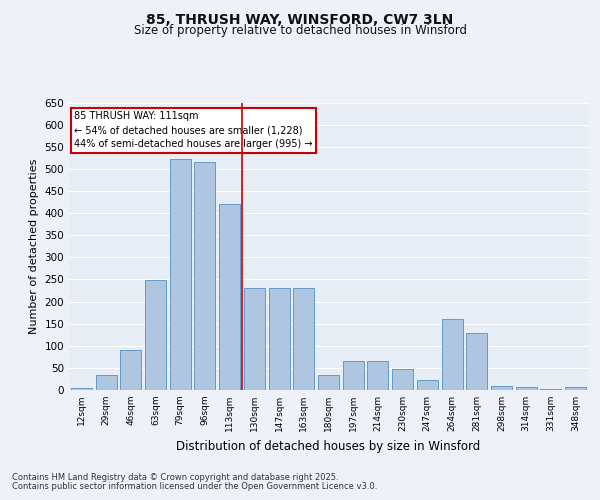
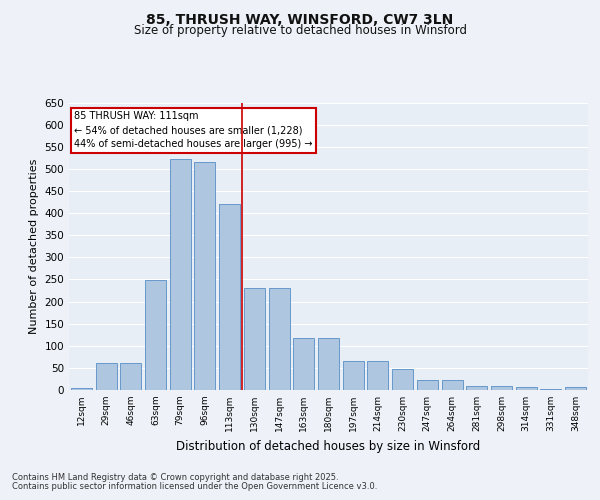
29sqm: 35 -> 60
46sqm: 90 -> 60
163sqm: 230 -> 117
180sqm: 35 -> 117
264sqm: 160 -> 23
281sqm: 130 -> 10
